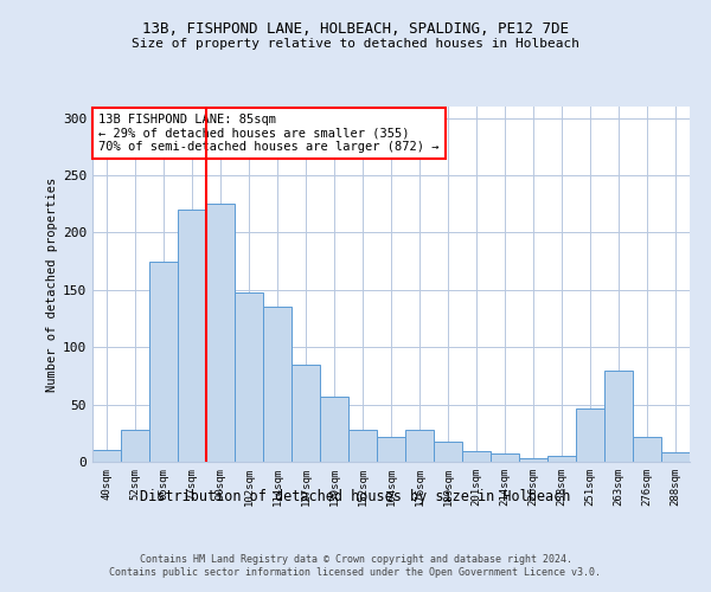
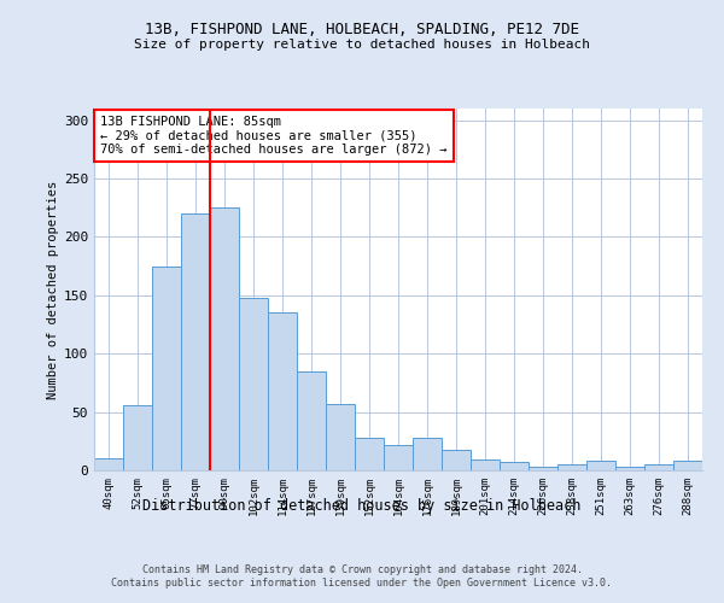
52sqm: 28 -> 56
251sqm: 46 -> 8
263sqm: 80 -> 3
276sqm: 22 -> 5
